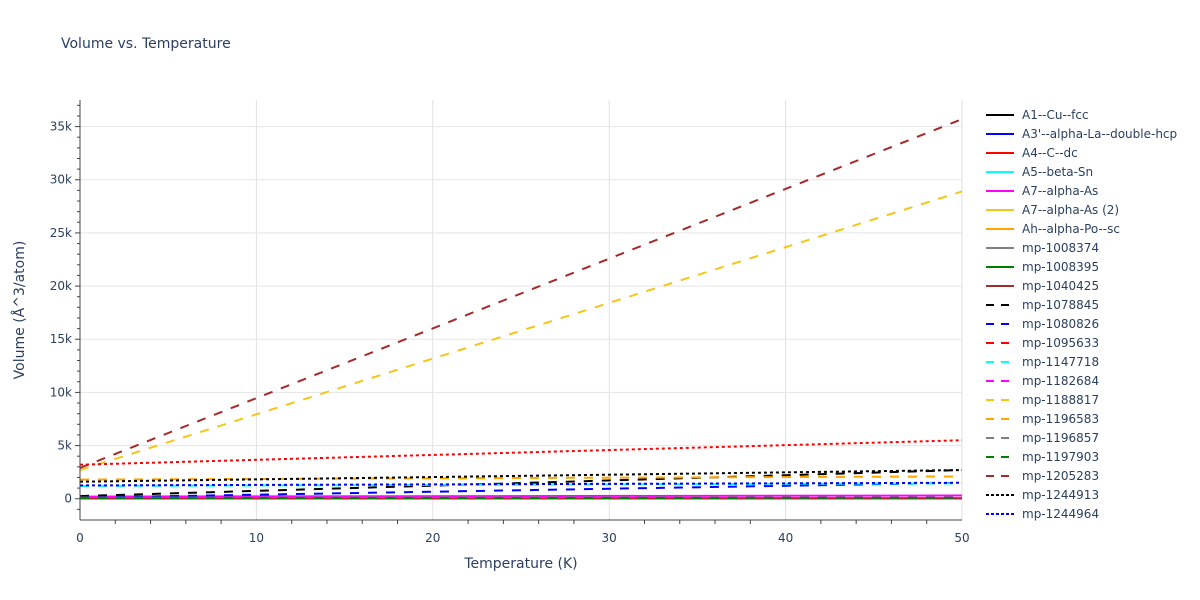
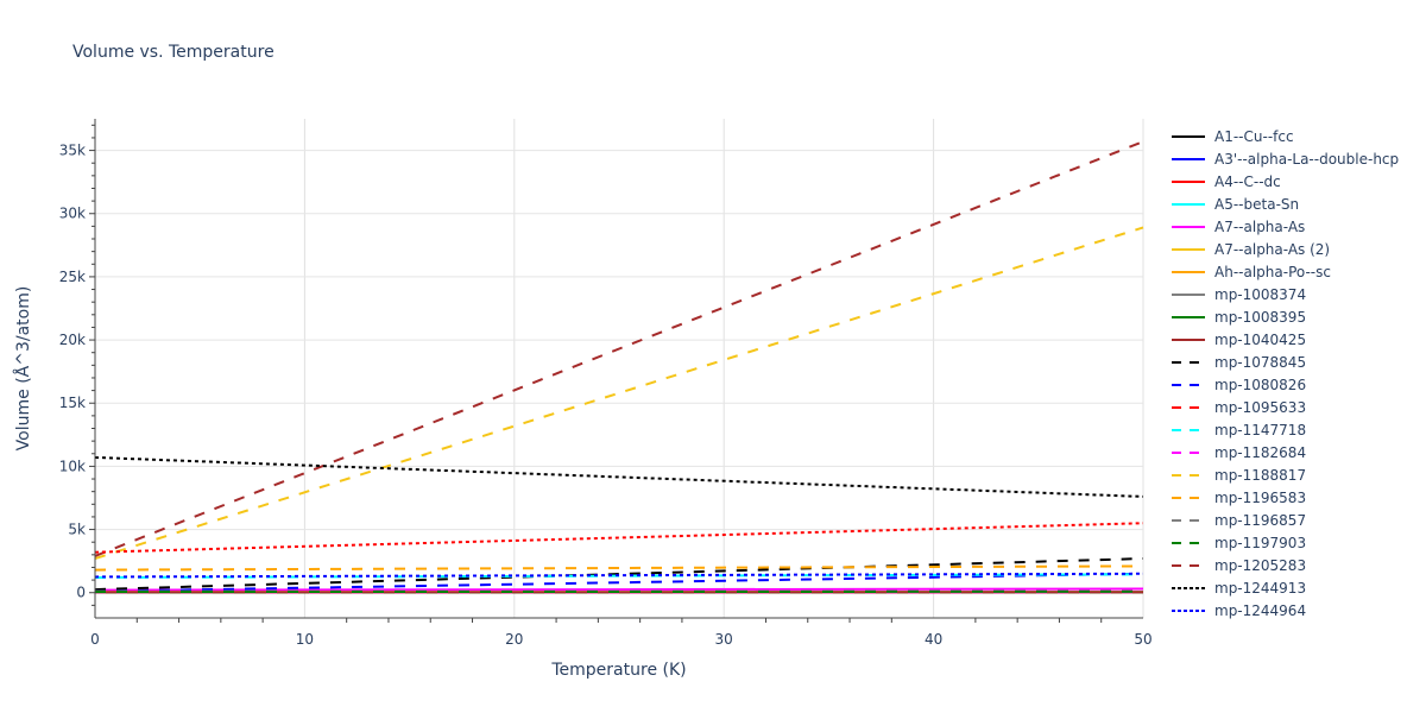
mp-1244913/0: 1.6k -> 10.7k
mp-1244913/50: 2.7k -> 7.6k
